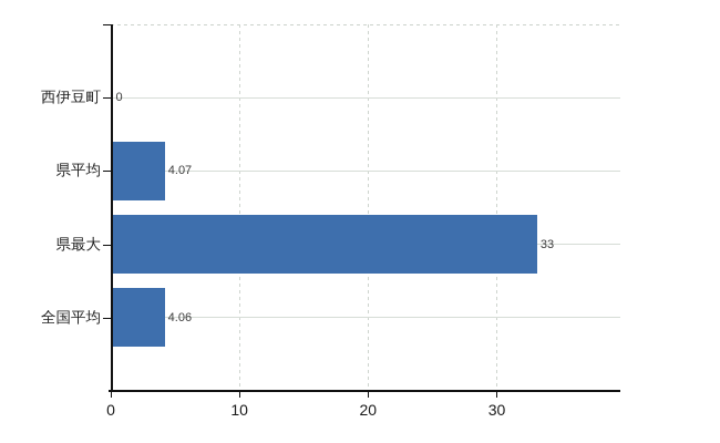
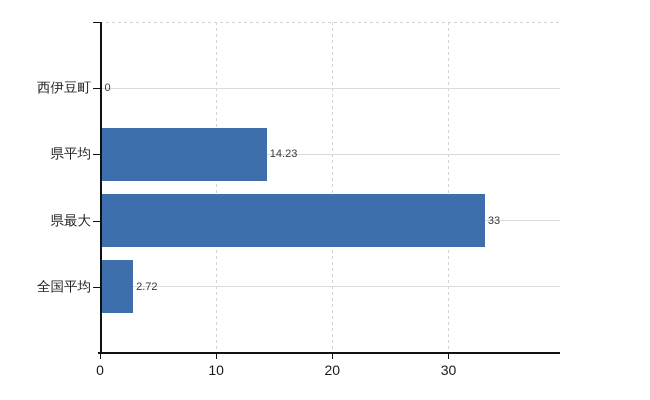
県平均: 4.07 -> 14.23
全国平均: 4.06 -> 2.72
